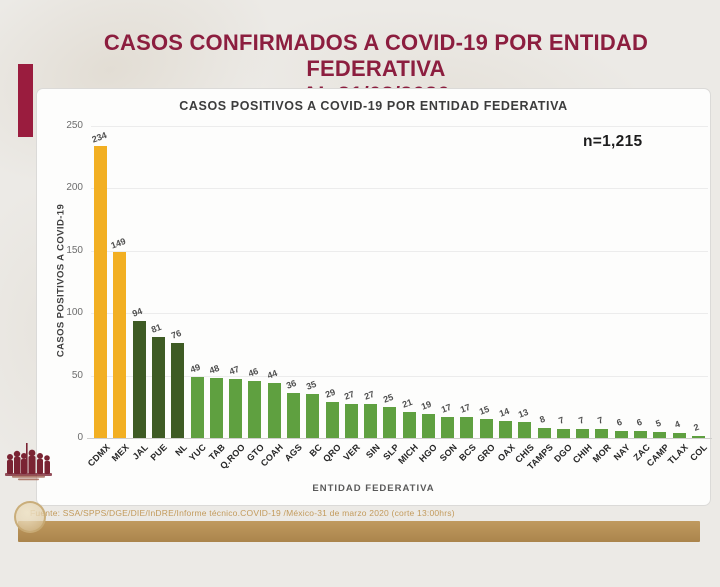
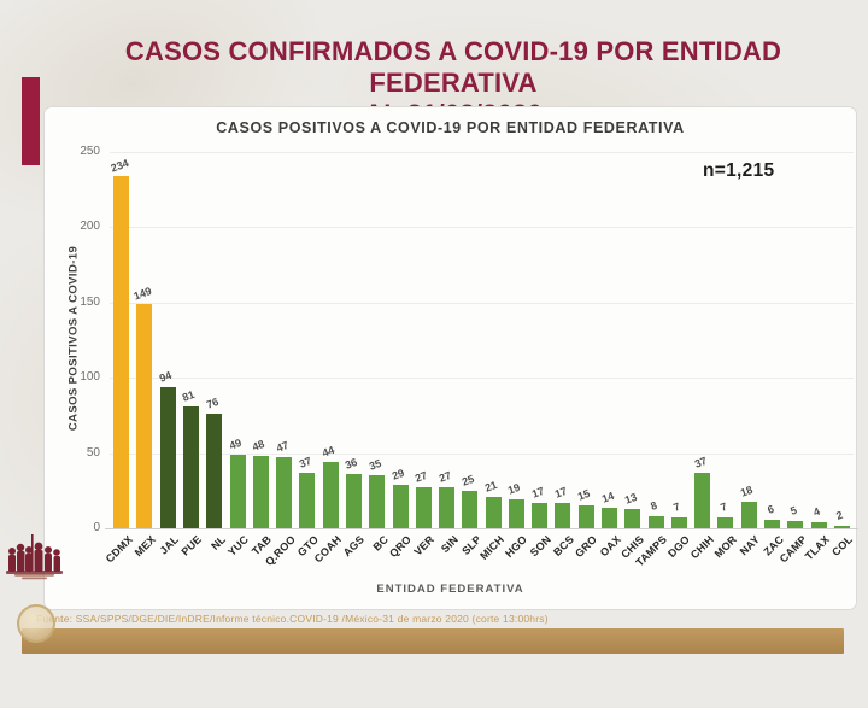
GTO: 46 -> 37
CHIH: 7 -> 37
NAY: 6 -> 18
